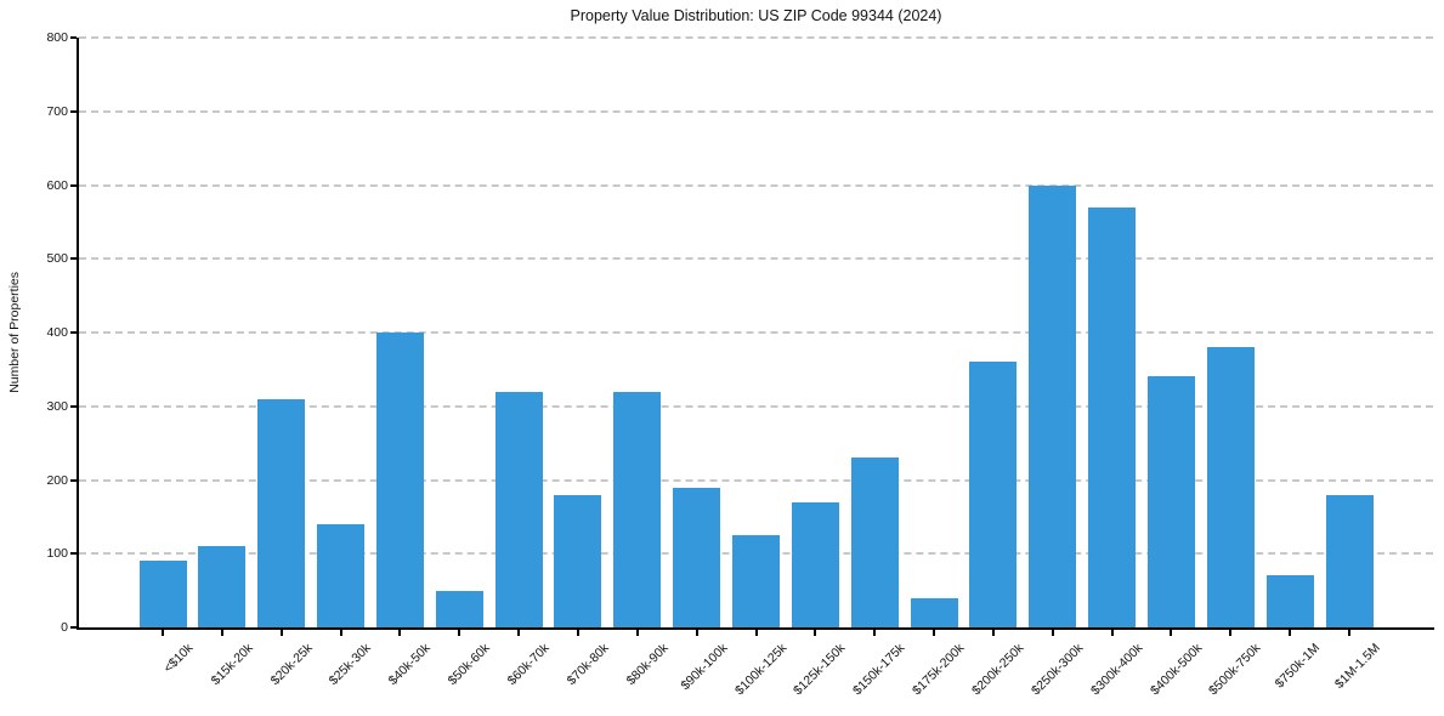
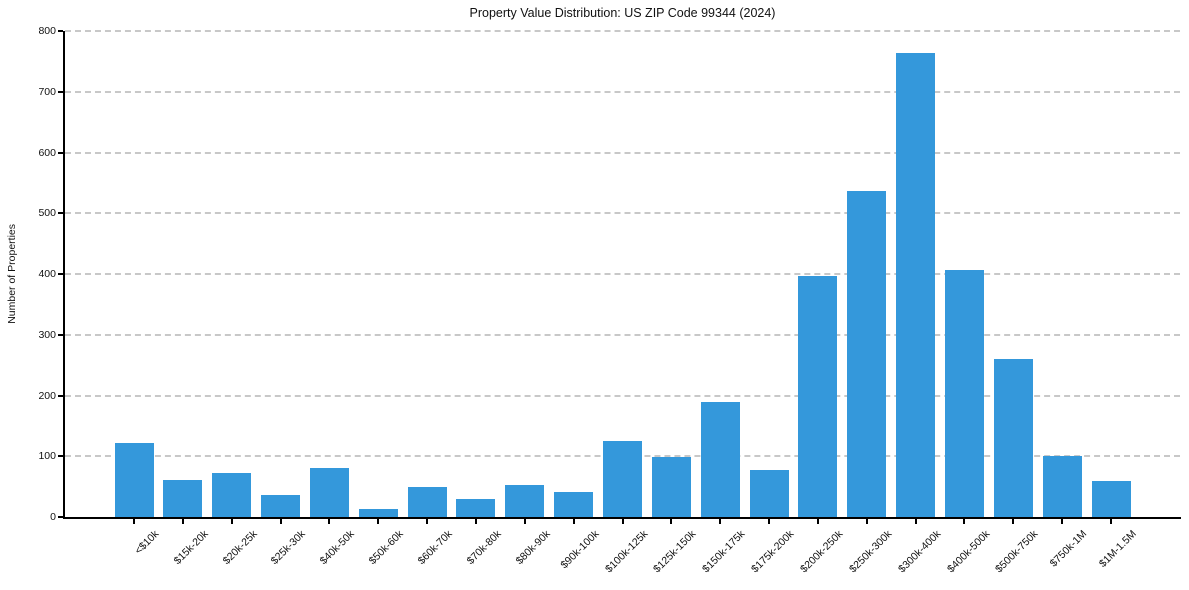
<$10k: 90 -> 120
$15k-20k: 110 -> 60
$20k-25k: 310 -> 70
$25k-30k: 140 -> 40
$40k-50k: 400 -> 80
$50k-60k: 50 -> 10
$60k-70k: 320 -> 50
$70k-80k: 180 -> 30
$80k-90k: 320 -> 50
$90k-100k: 190 -> 40
$125k-150k: 170 -> 100
$150k-175k: 230 -> 190
$175k-200k: 40 -> 80
$200k-250k: 360 -> 400
$250k-300k: 600 -> 540
$300k-400k: 570 -> 760
$400k-500k: 340 -> 410
$500k-750k: 380 -> 260
$750k-1M: 70 -> 100
$1M-1.5M: 180 -> 60
